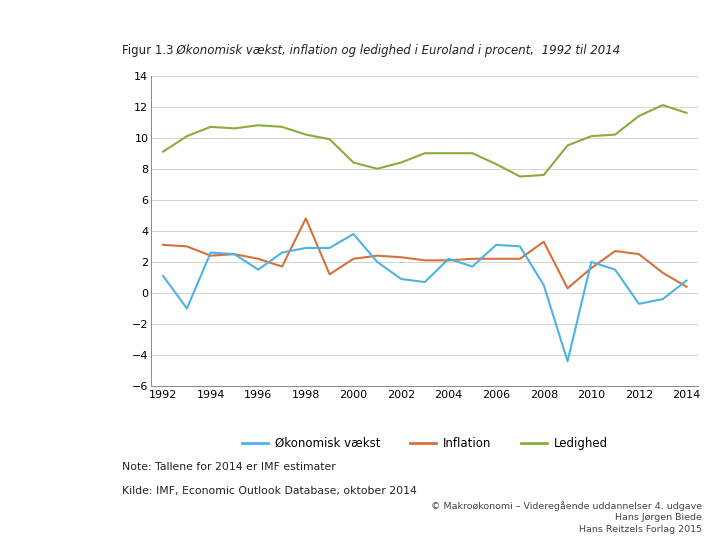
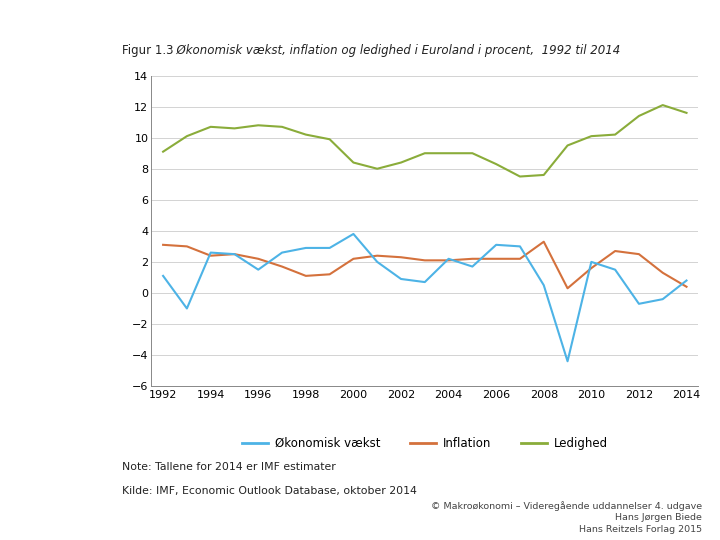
Inflation/1998: 4.8 -> 1.1
